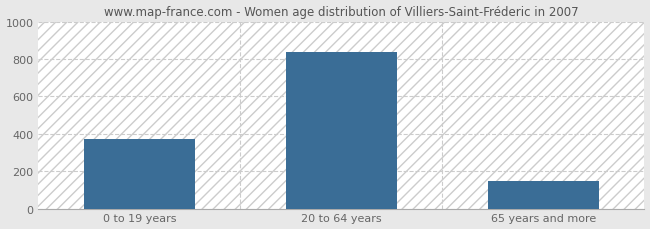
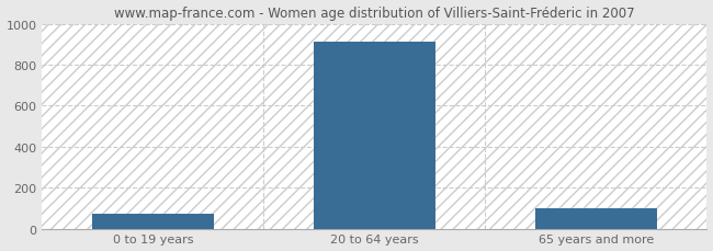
0 to 19 years: 370 -> 70
20 to 64 years: 840 -> 910
65 years and more: 150 -> 100
